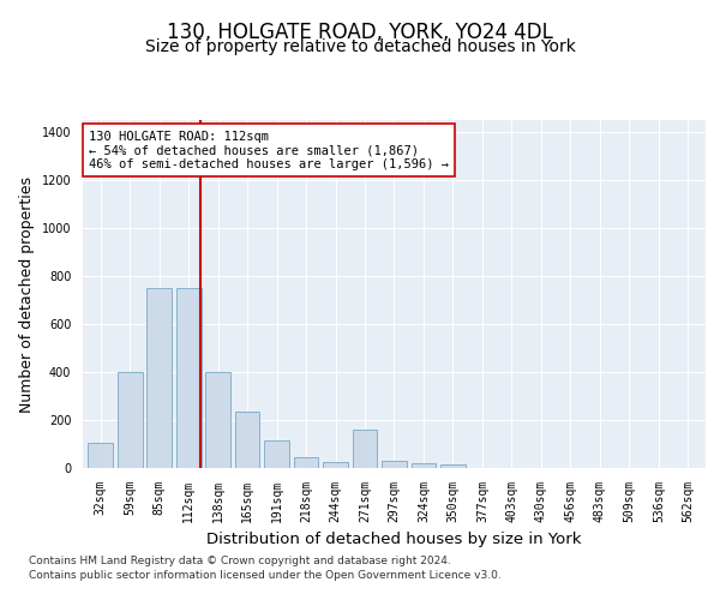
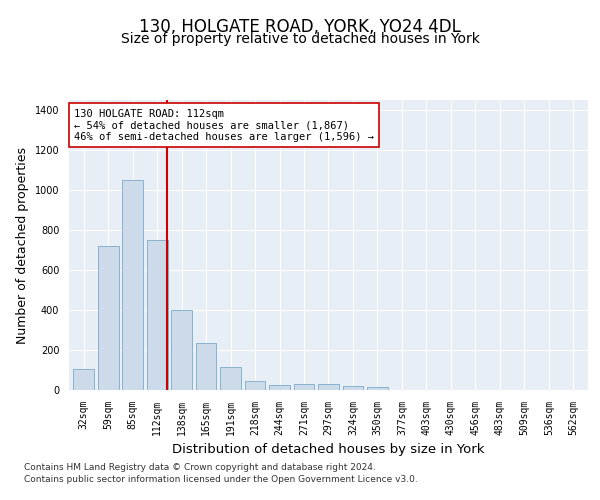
59sqm: 400 -> 720
85sqm: 750 -> 1050
271sqm: 160 -> 30
